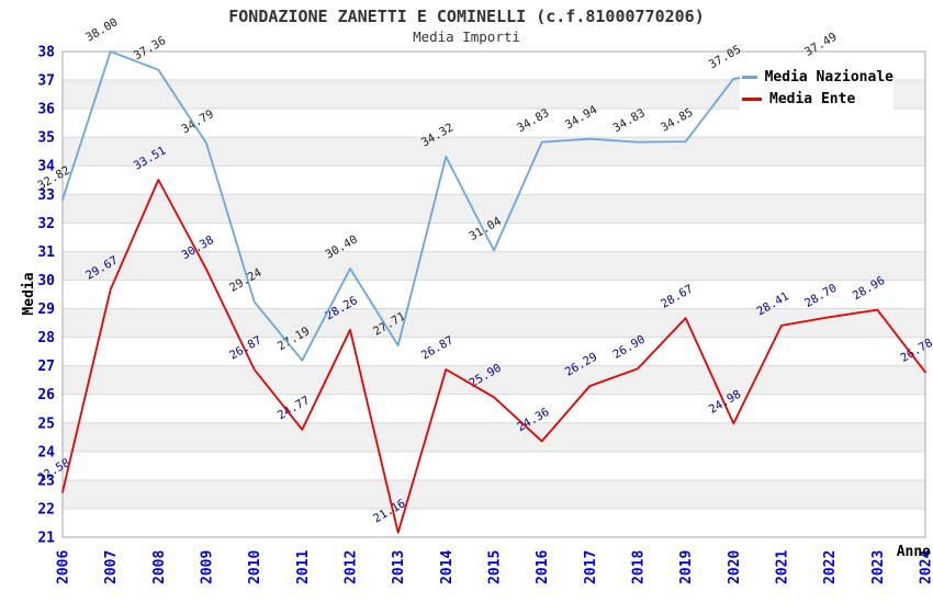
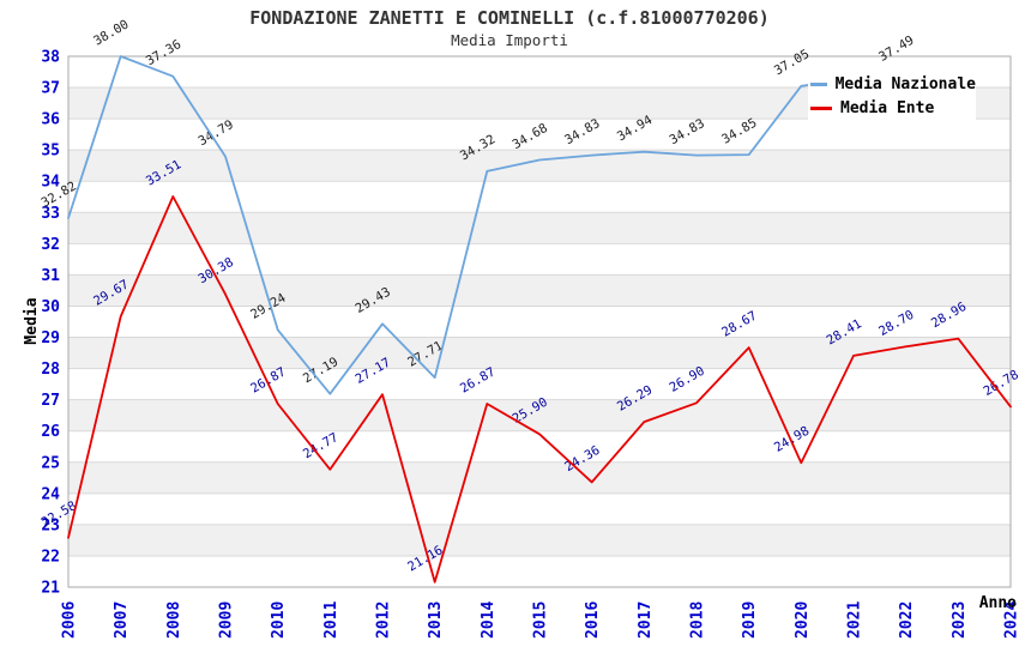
Media Nazionale/2012: 30.40 -> 29.43
Media Ente/2012: 28.26 -> 27.17
Media Nazionale/2015: 31.04 -> 34.68
